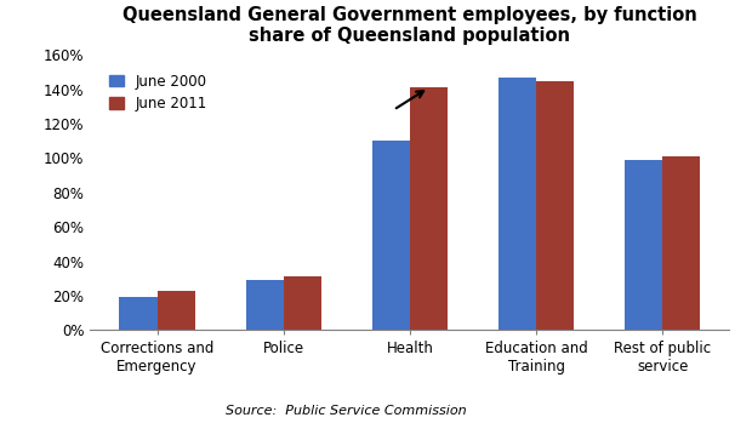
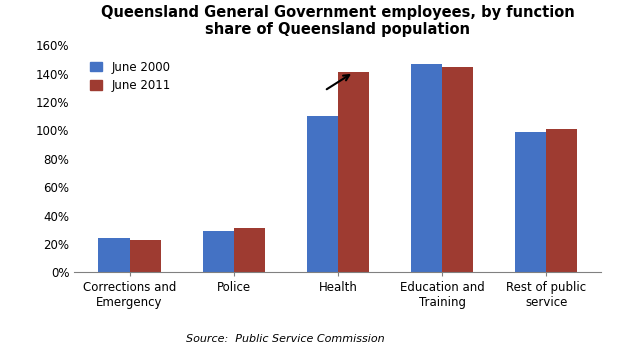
June 2000/Corrections and Emergency: 19% -> 24%
